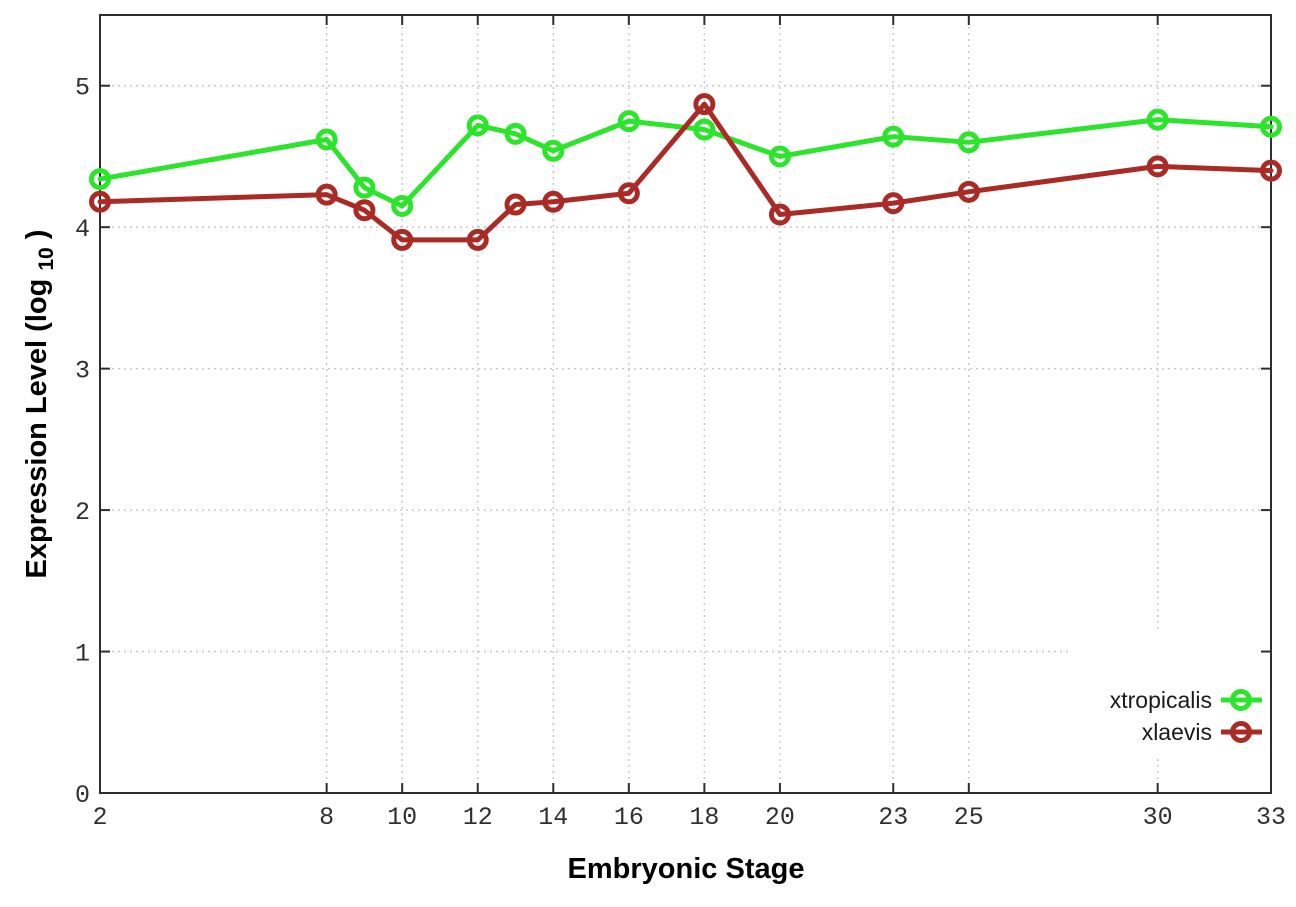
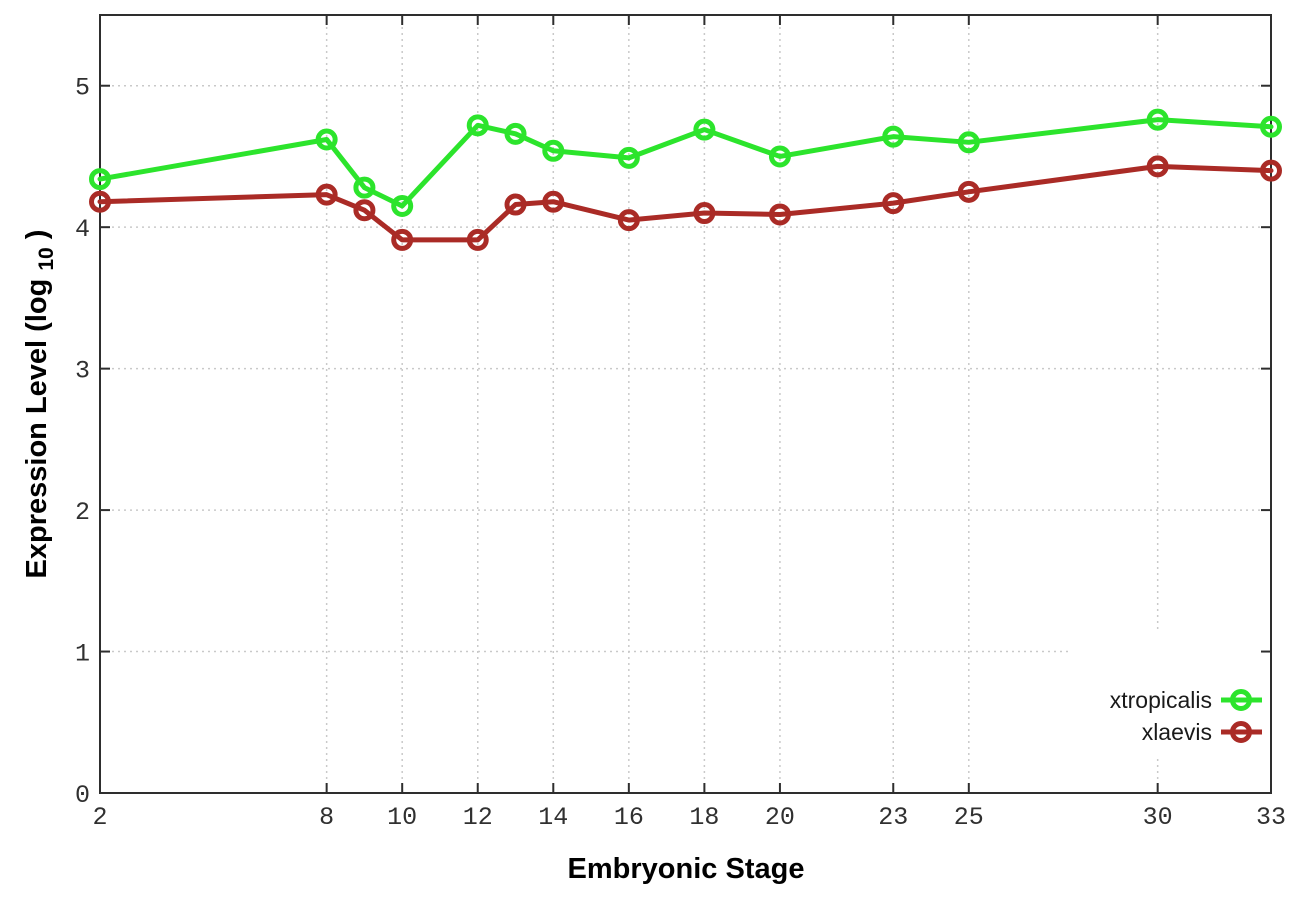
xtropicalis/16: 4.75 -> 4.49
xlaevis/16: 4.24 -> 4.05
xlaevis/18: 4.87 -> 4.10
